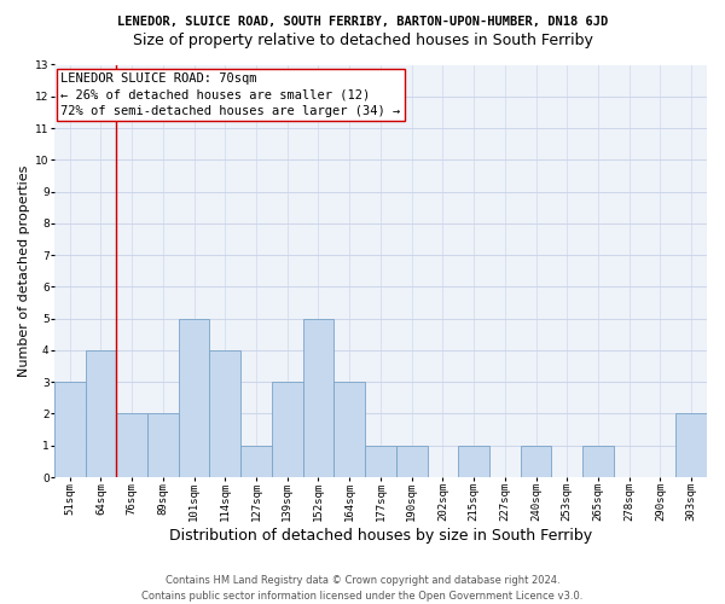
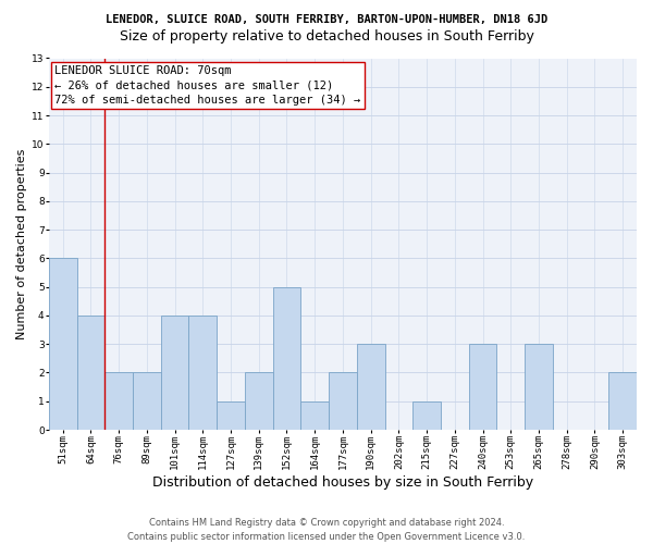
51sqm: 3 -> 6
101sqm: 5 -> 4
139sqm: 3 -> 2
164sqm: 3 -> 1
177sqm: 1 -> 2
190sqm: 1 -> 3
240sqm: 1 -> 3
265sqm: 1 -> 3
